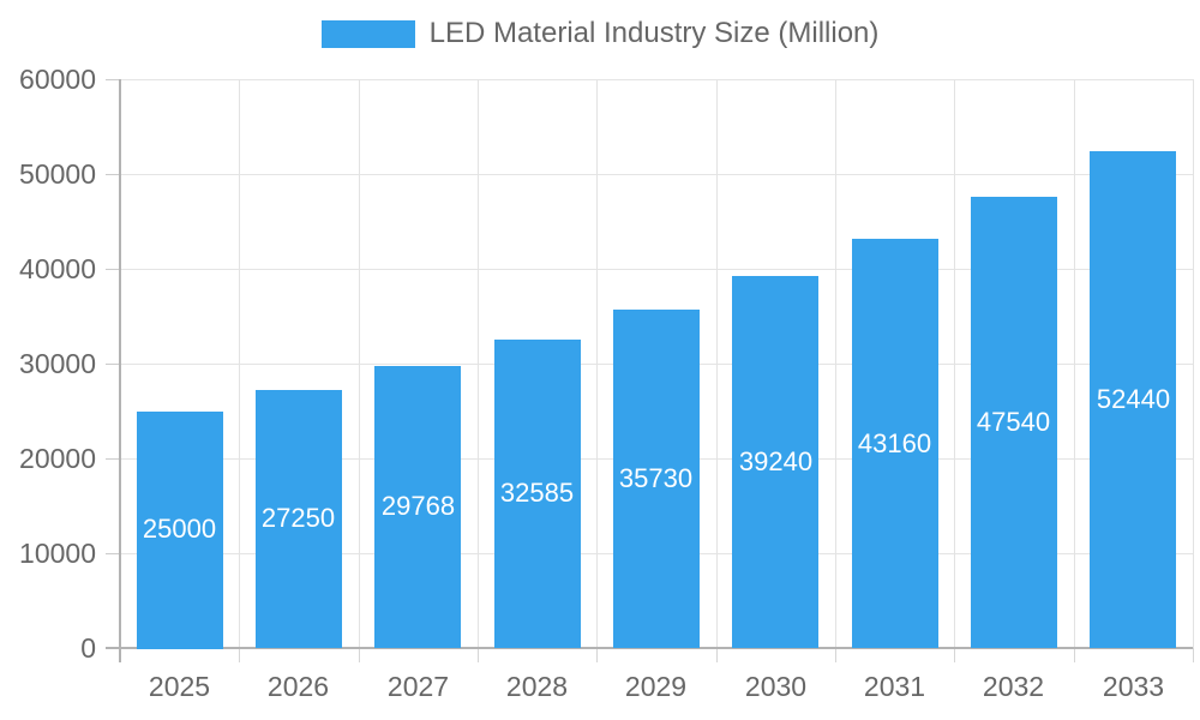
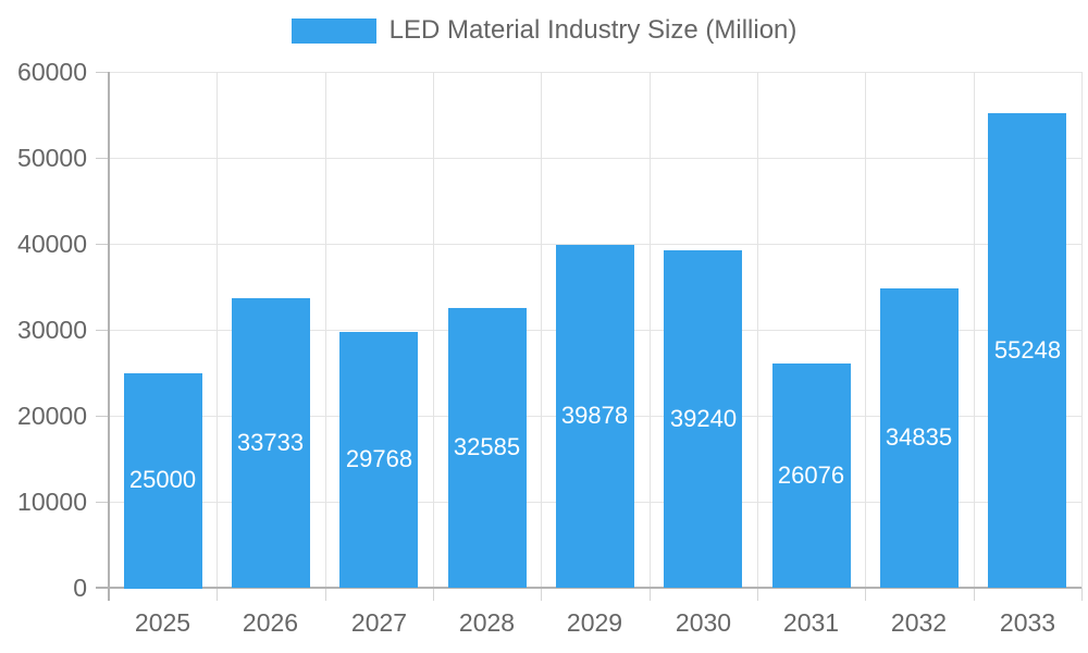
2026: 27250 -> 33733
2029: 35730 -> 39878
2031: 43160 -> 26076
2032: 47540 -> 34835
2033: 52440 -> 55248
